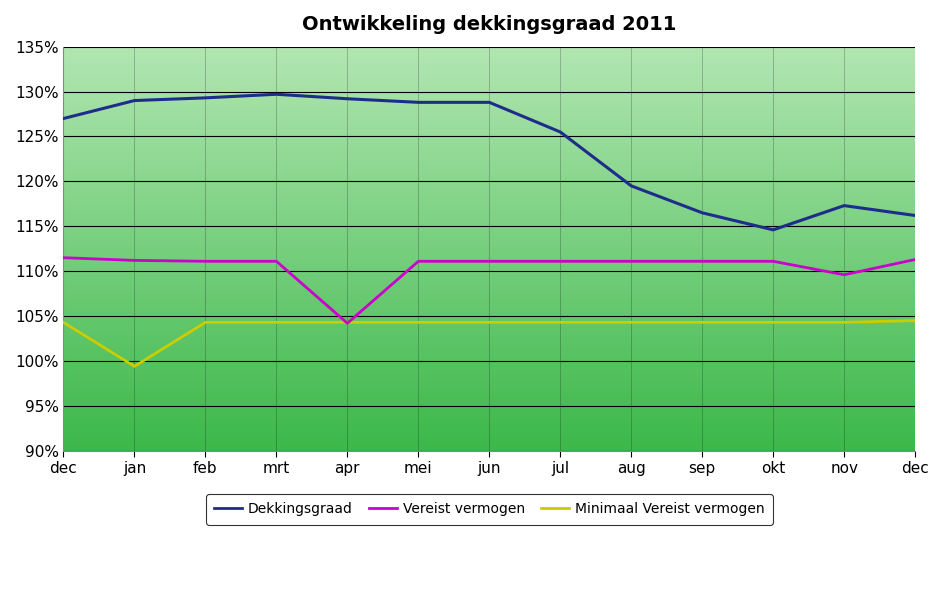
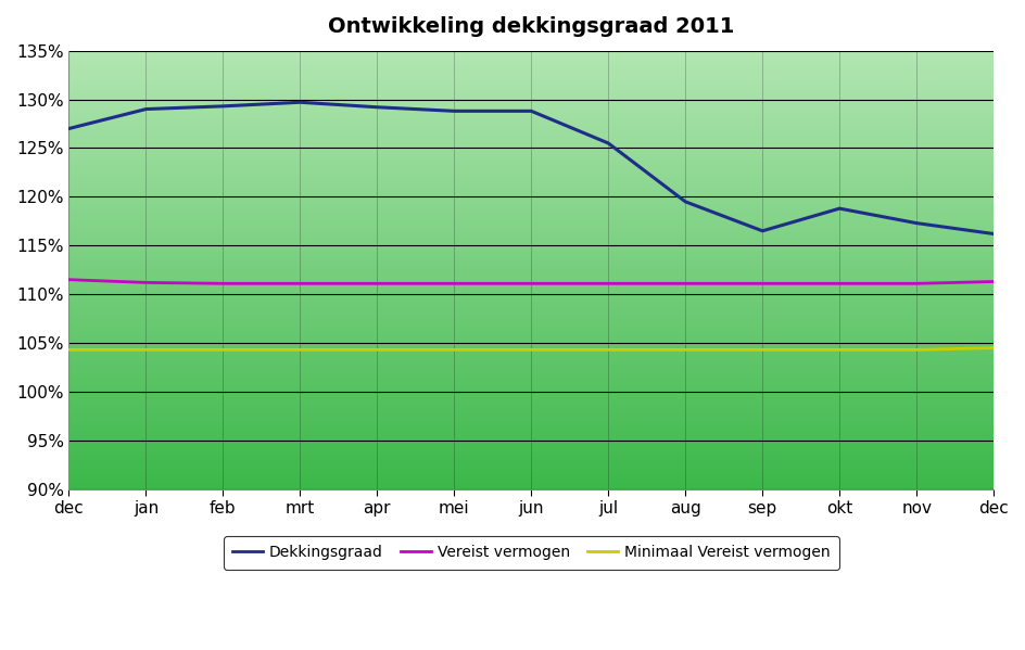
Minimaal Vereist vermogen/jan: 99.4% -> 104.3%
Vereist vermogen/apr: 104.2% -> 111.1%
Dekkingsgraad/okt: 114.6% -> 118.8%
Vereist vermogen/nov: 109.6% -> 111.1%
